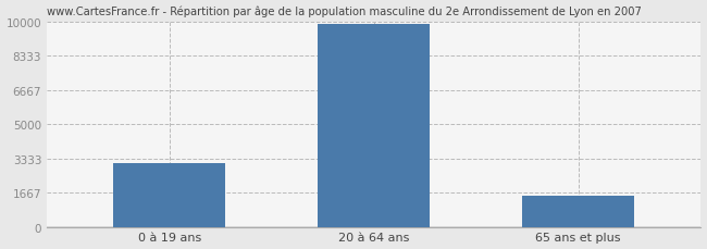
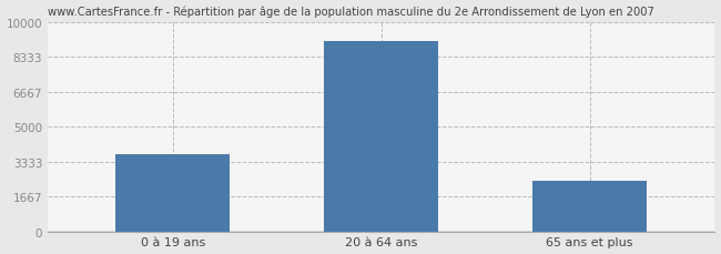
0 à 19 ans: 3100 -> 3700
20 à 64 ans: 9900 -> 9100
65 ans et plus: 1500 -> 2400
